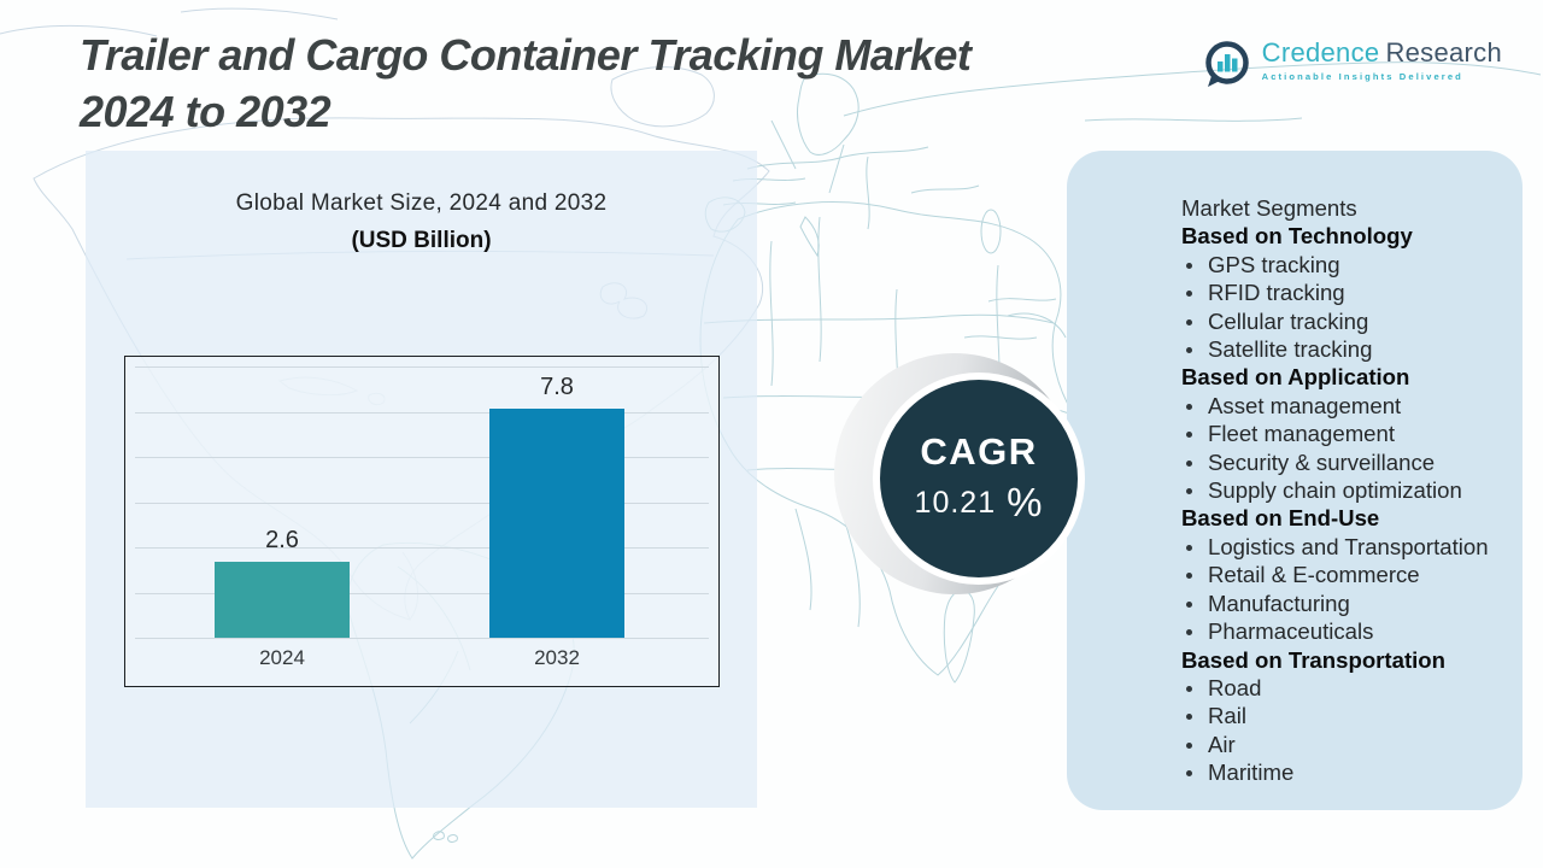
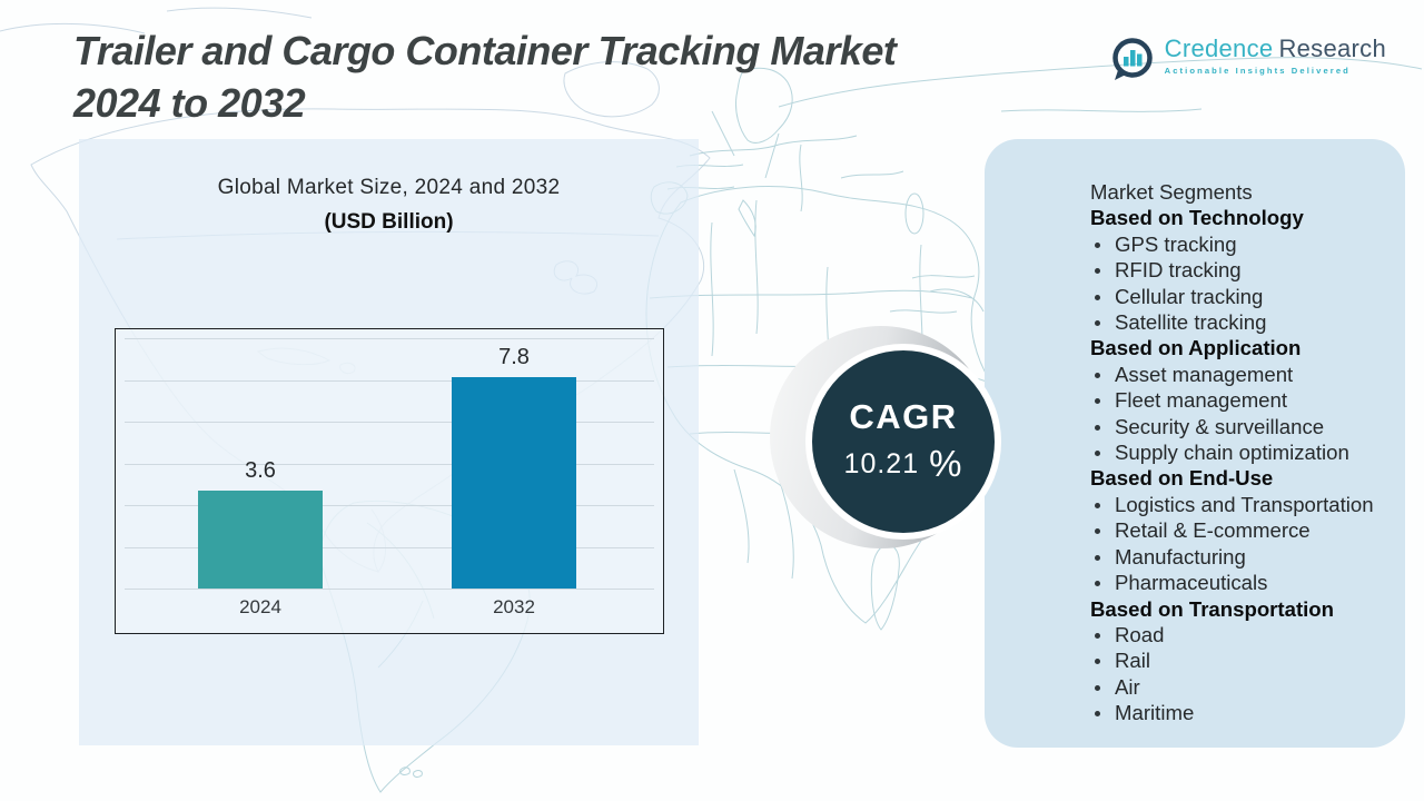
2024: 2.6 -> 3.6
